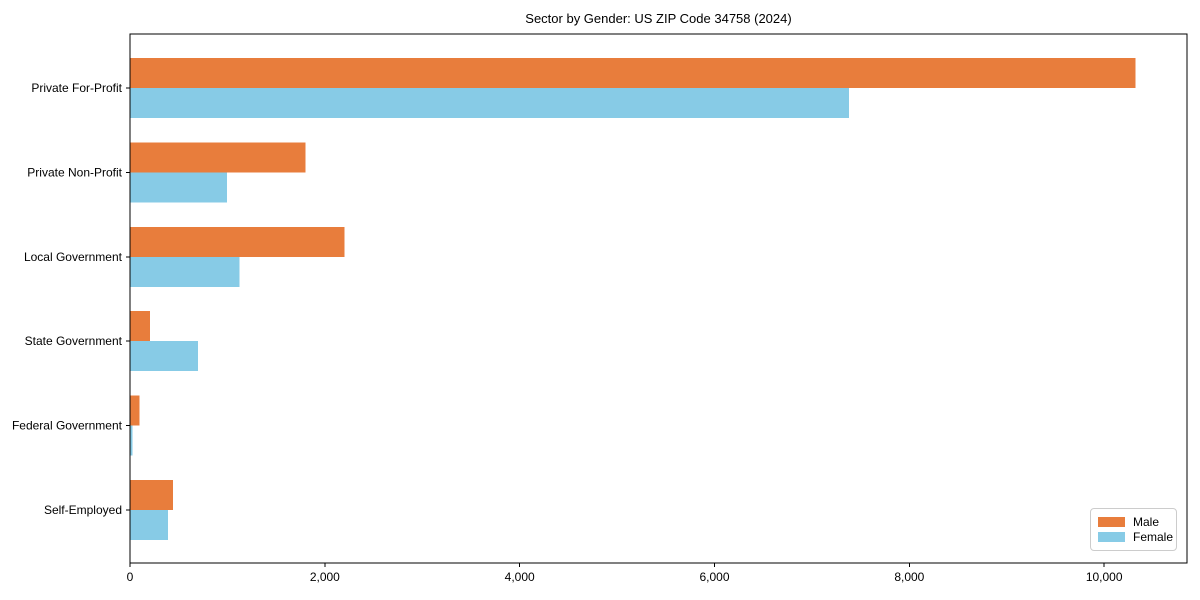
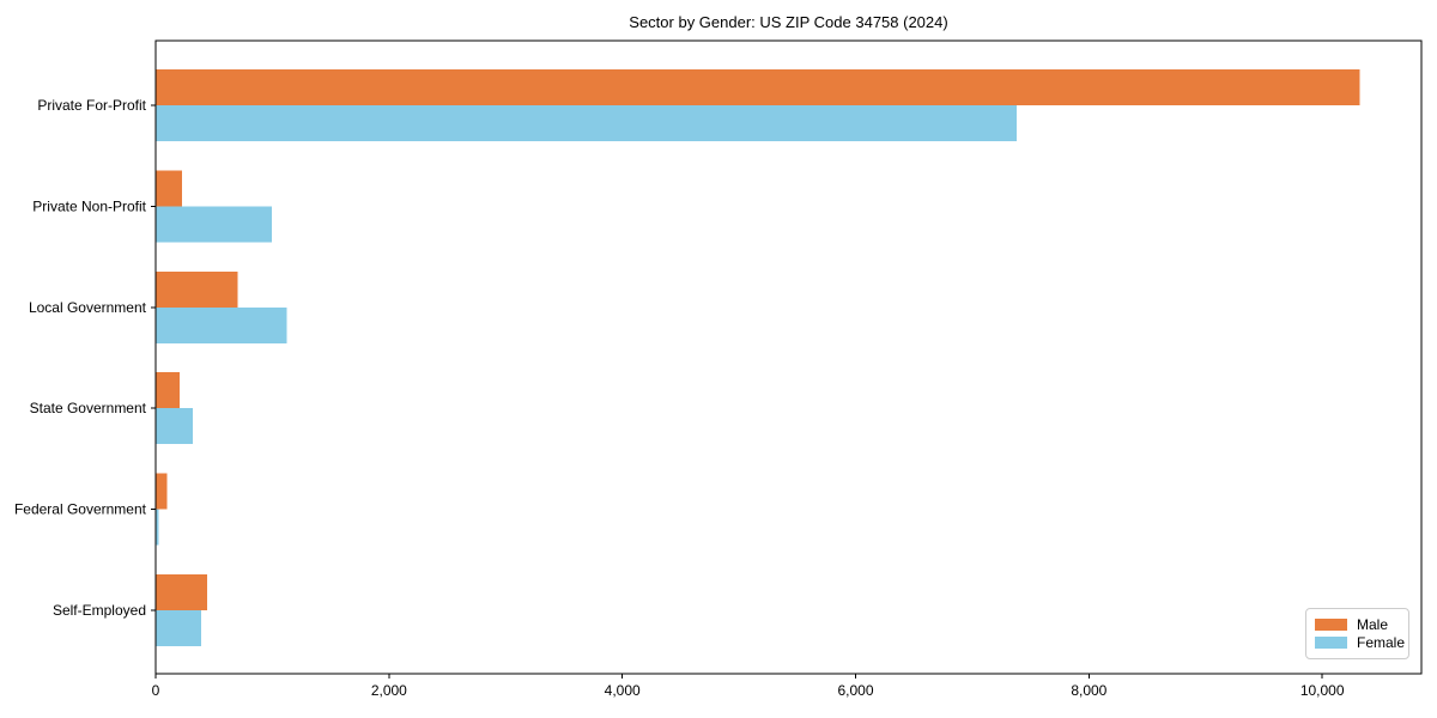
Male/Private Non-Profit: 1800 -> 200
Male/Local Government: 2200 -> 700
Female/State Government: 700 -> 300
